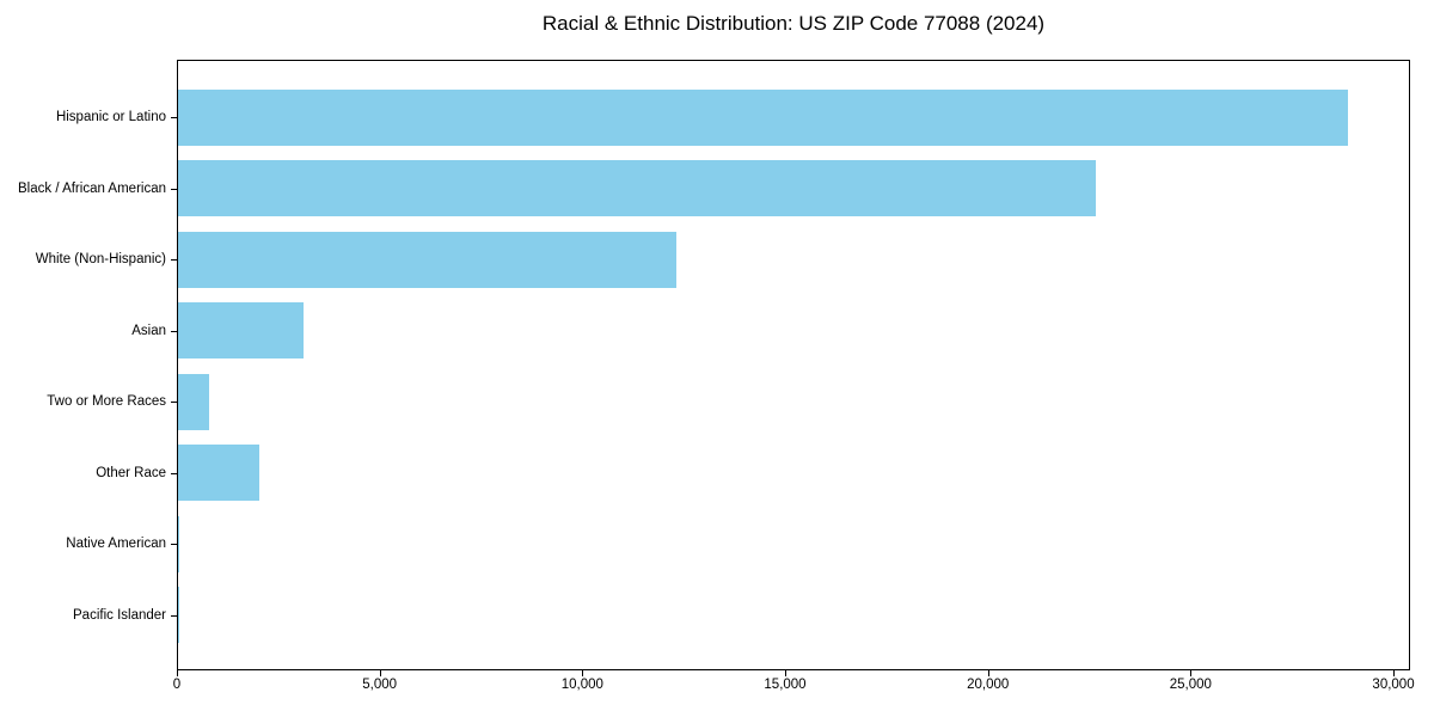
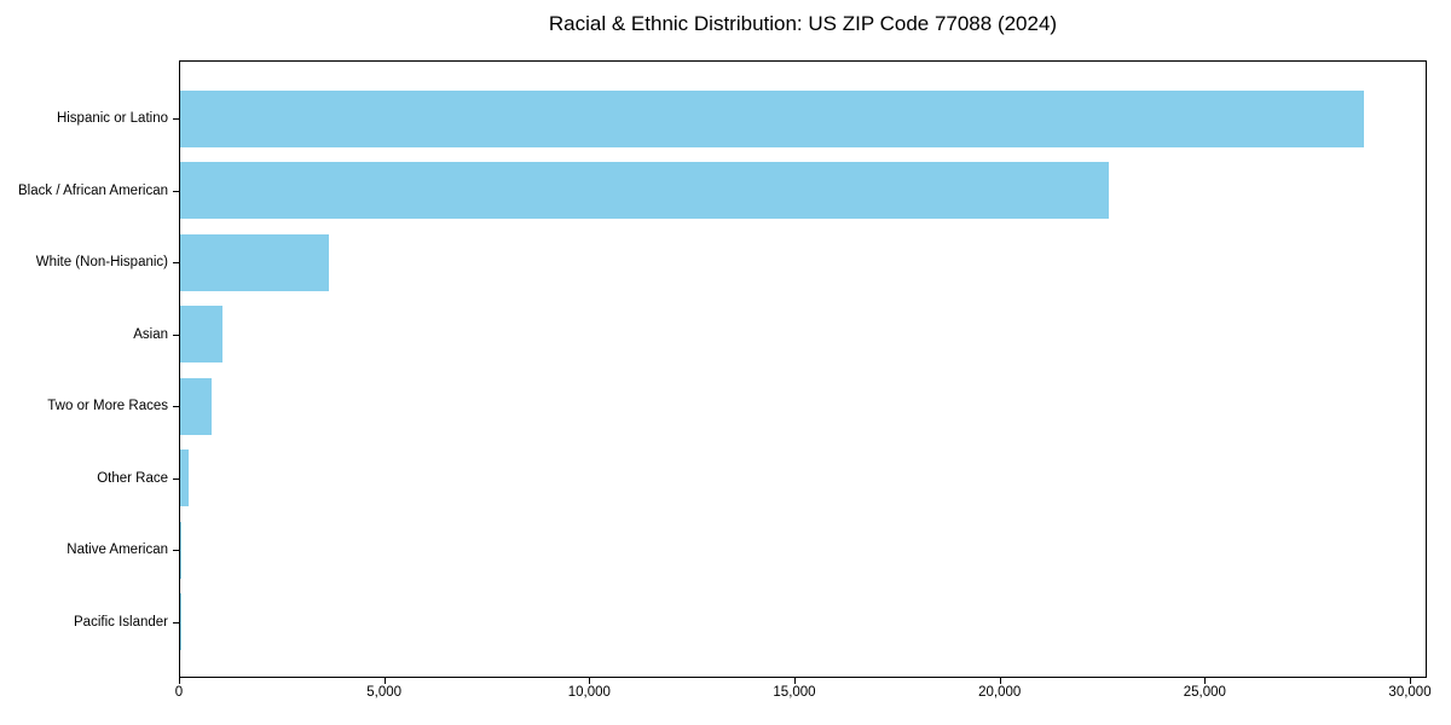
White (Non-Hispanic): 12300 -> 3600
Asian: 3100 -> 1000
Other Race: 2000 -> 200
